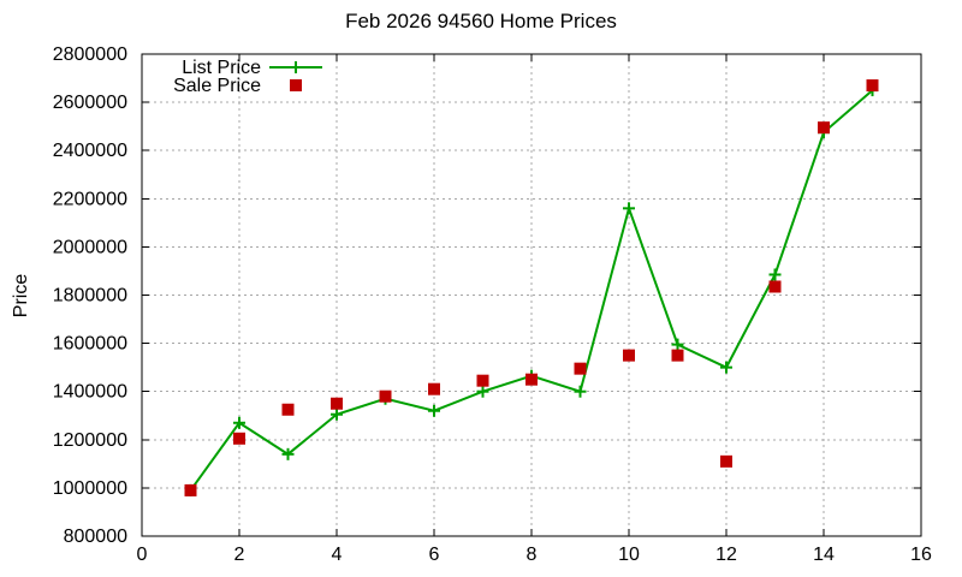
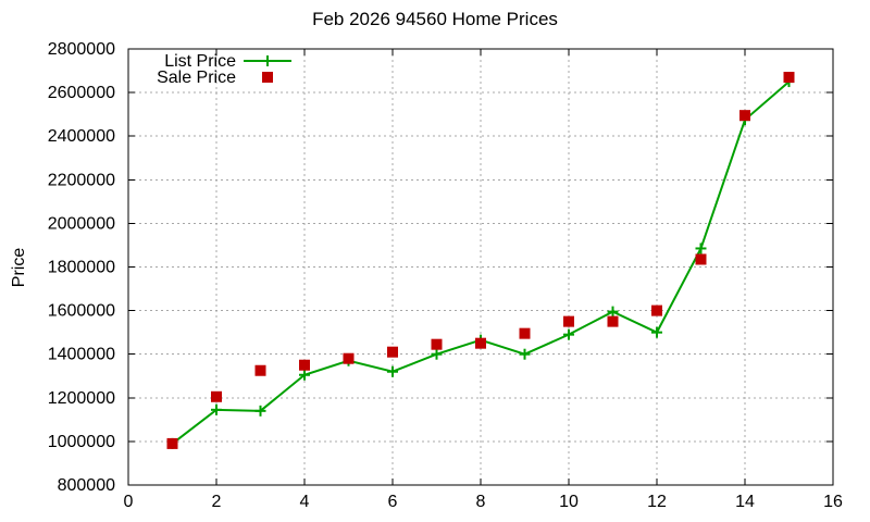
List Price/2: 1270000 -> 1140000
List Price/10: 2160000 -> 1490000
Sale Price/12: 1110000 -> 1600000
